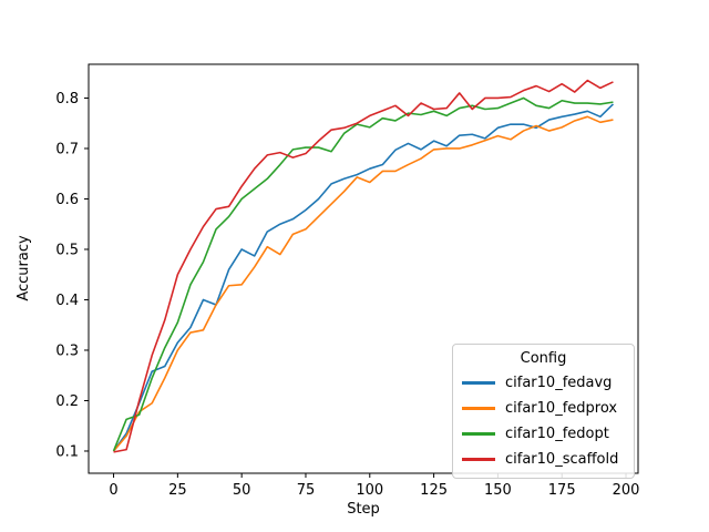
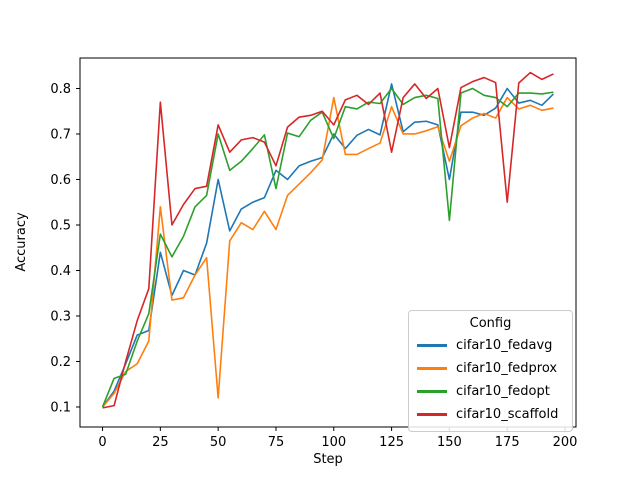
cifar10_fedavg/25: 0.32 -> 0.44
cifar10_fedprox/25: 0.30 -> 0.54
cifar10_fedopt/25: 0.35 -> 0.48
cifar10_scaffold/25: 0.45 -> 0.77
cifar10_fedavg/50: 0.50 -> 0.60
cifar10_fedprox/50: 0.43 -> 0.12
cifar10_fedopt/50: 0.60 -> 0.70
cifar10_scaffold/50: 0.62 -> 0.72
cifar10_fedavg/75: 0.58 -> 0.62
cifar10_fedprox/75: 0.54 -> 0.49
cifar10_fedopt/75: 0.70 -> 0.58
cifar10_scaffold/75: 0.69 -> 0.63
cifar10_fedavg/100: 0.66 -> 0.70
cifar10_fedprox/100: 0.63 -> 0.78
cifar10_fedopt/100: 0.74 -> 0.69
cifar10_scaffold/100: 0.77 -> 0.72
cifar10_fedavg/125: 0.71 -> 0.81
cifar10_fedprox/125: 0.70 -> 0.76
cifar10_fedopt/125: 0.77 -> 0.80
cifar10_scaffold/125: 0.78 -> 0.66
cifar10_fedavg/150: 0.74 -> 0.60
cifar10_fedprox/150: 0.72 -> 0.64
cifar10_fedopt/150: 0.78 -> 0.51
cifar10_scaffold/150: 0.80 -> 0.67
cifar10_fedavg/175: 0.76 -> 0.80
cifar10_fedprox/175: 0.74 -> 0.78
cifar10_fedopt/175: 0.80 -> 0.76
cifar10_scaffold/175: 0.83 -> 0.55
